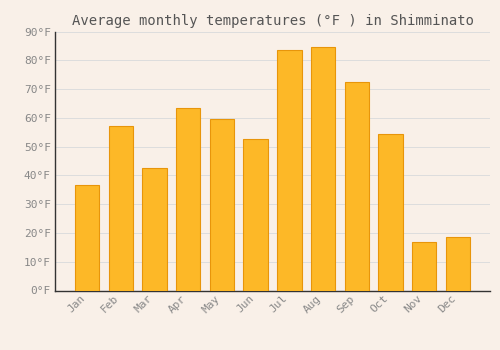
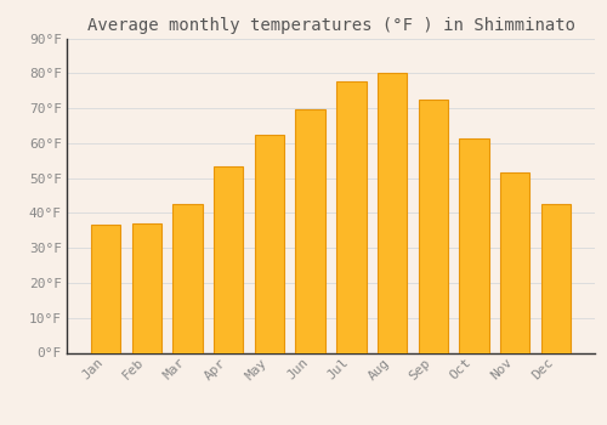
Feb: 57.0°F -> 37.0°F
Apr: 63.5°F -> 53.5°F
May: 59.5°F -> 62.5°F
Jun: 52.5°F -> 69.5°F
Jul: 83.5°F -> 77.5°F
Aug: 84.5°F -> 80.0°F
Oct: 54.5°F -> 61.5°F
Nov: 17.0°F -> 51.5°F
Dec: 18.5°F -> 42.5°F
